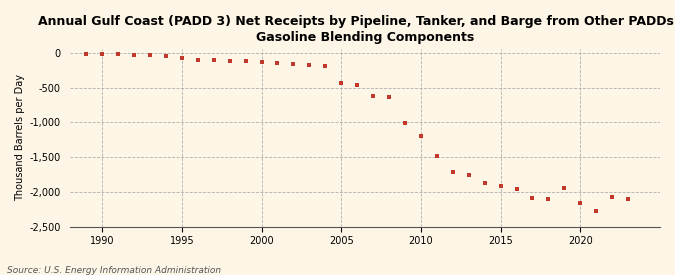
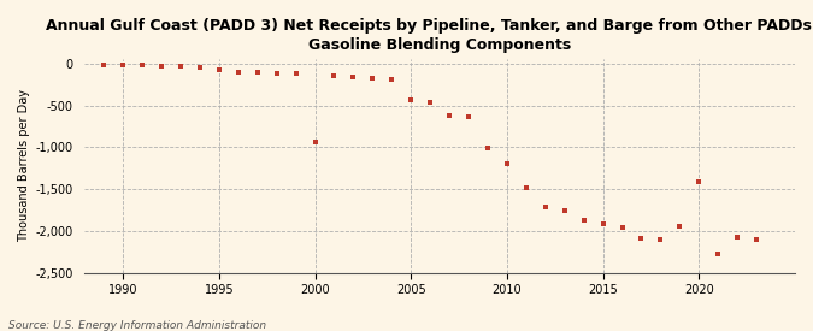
2000: -130 -> -940
2020: -2,160 -> -1,420
